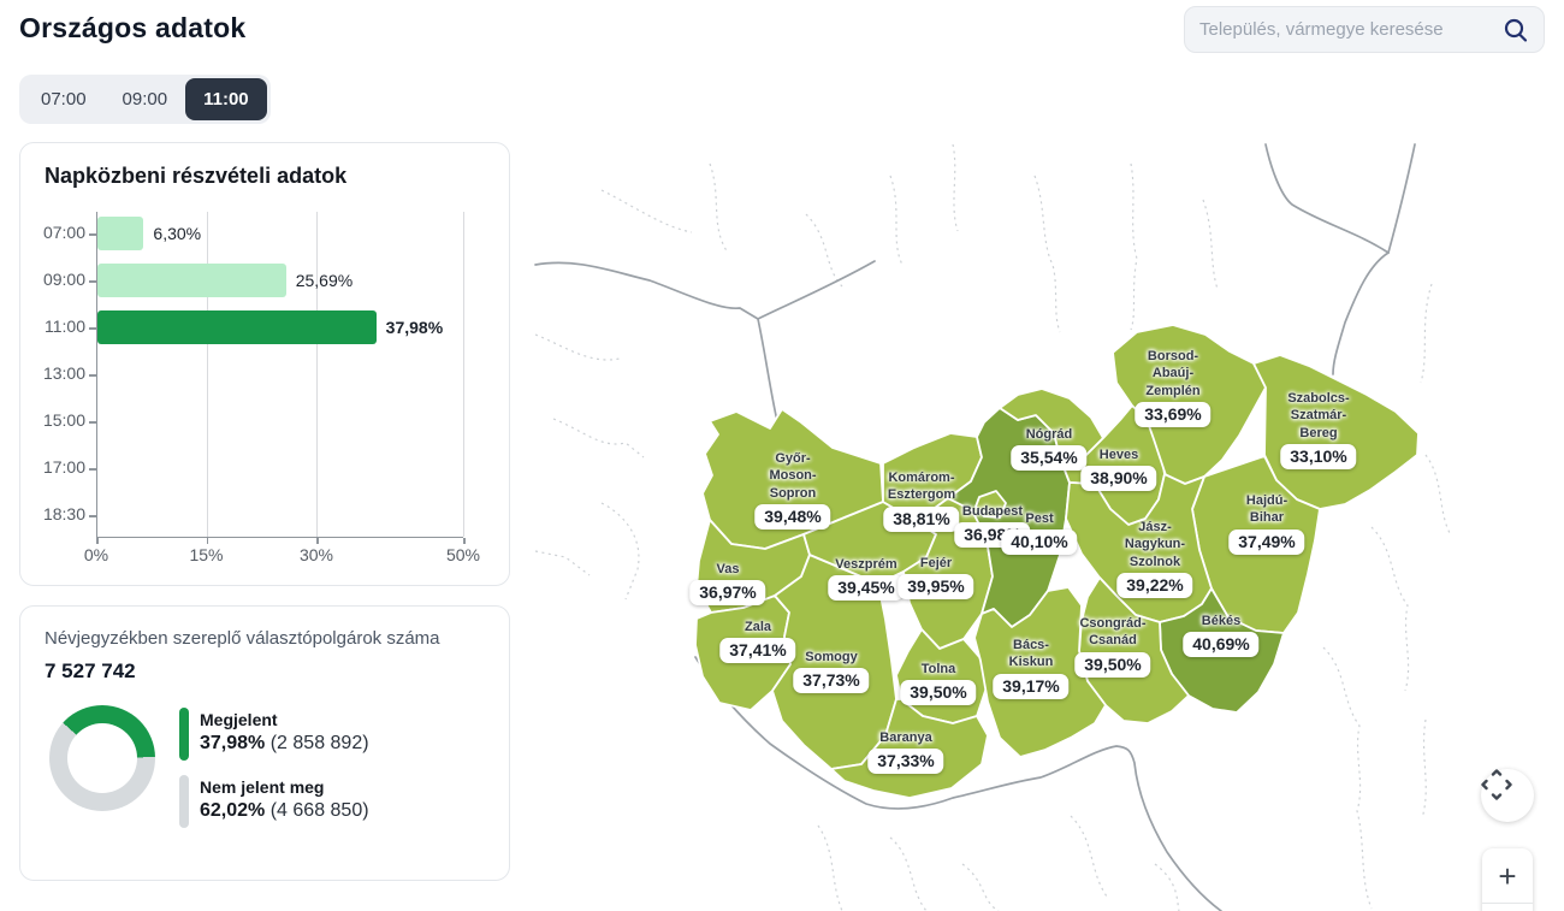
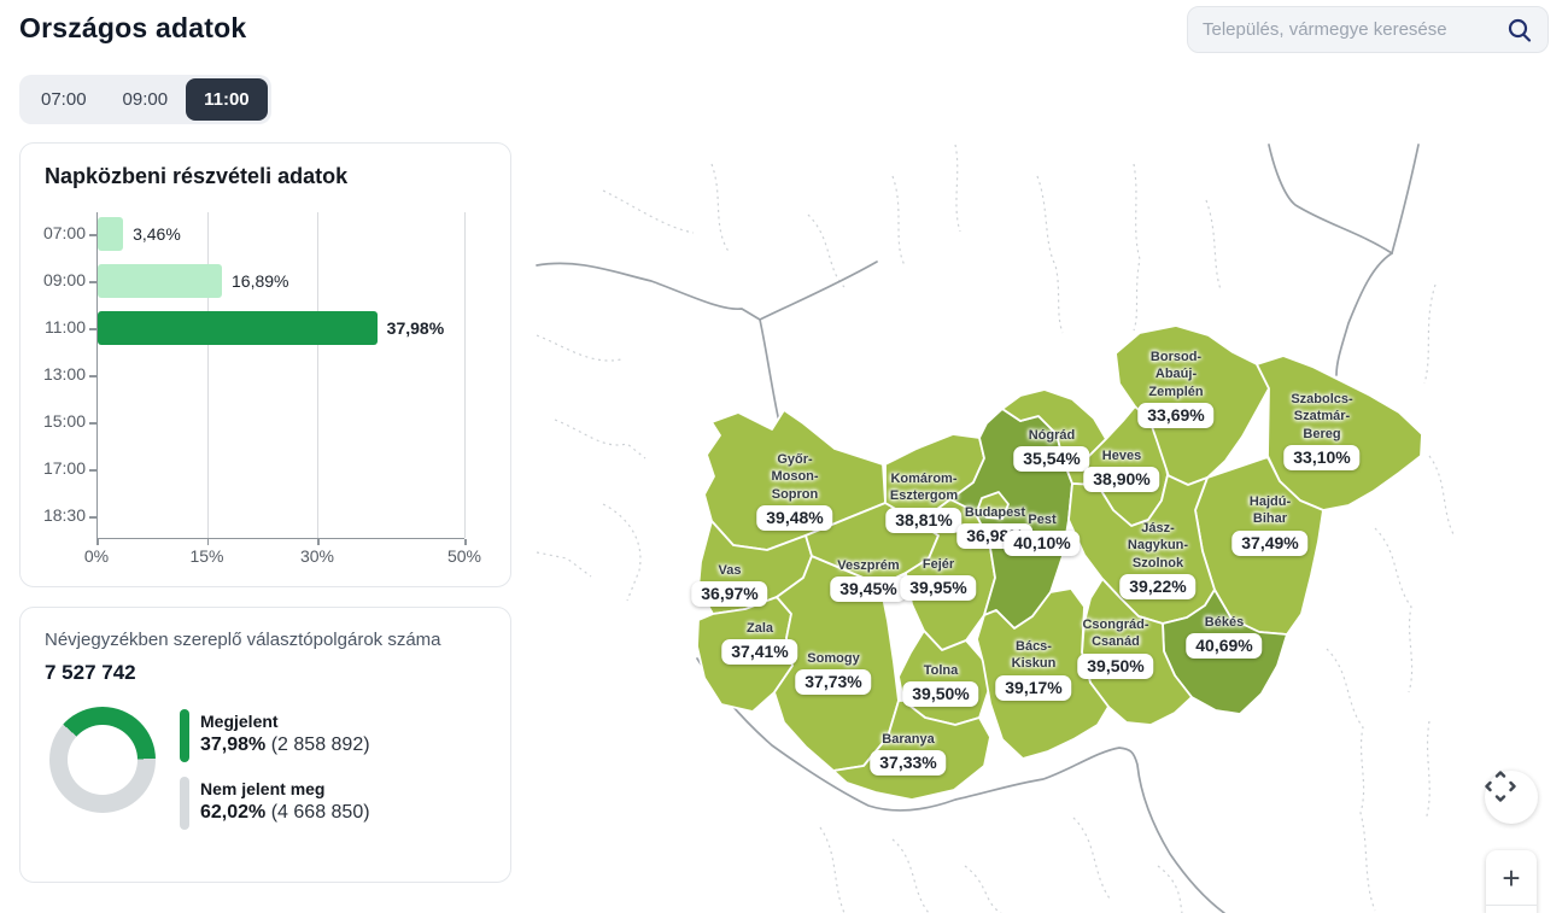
07:00: 6,30% -> 3,46%
09:00: 25,69% -> 16,89%
